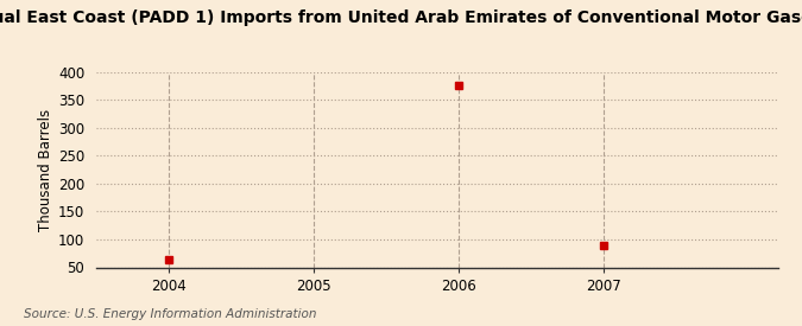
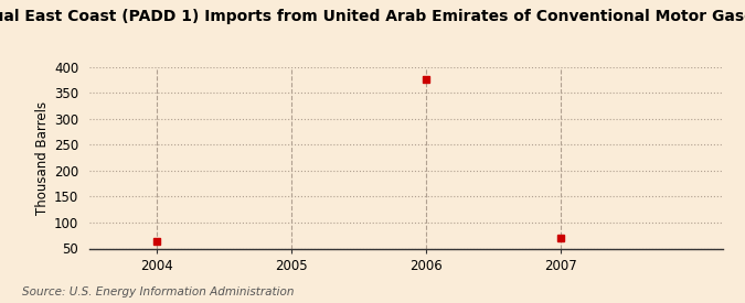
2007: 90 -> 70
